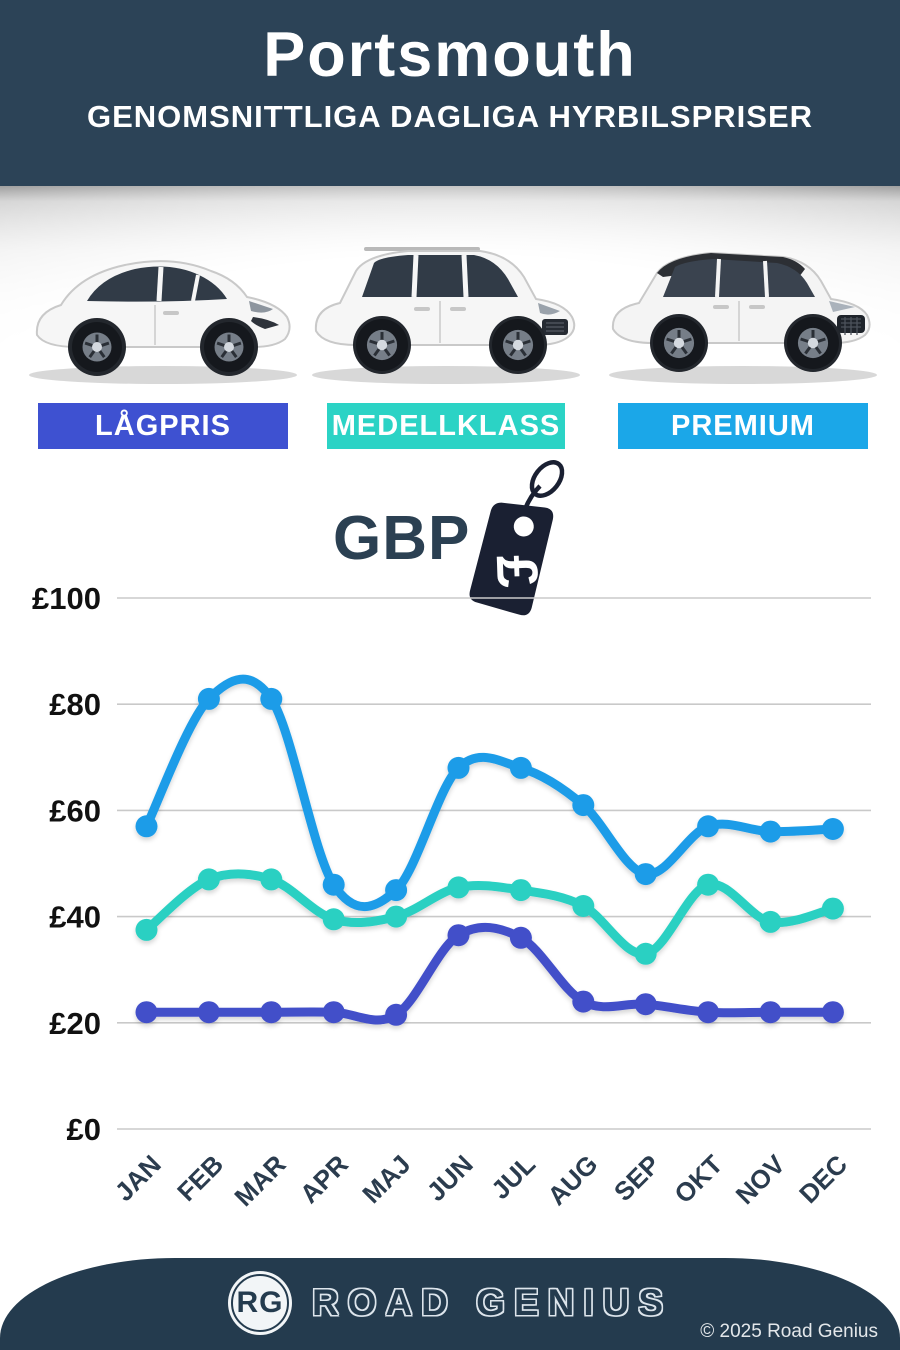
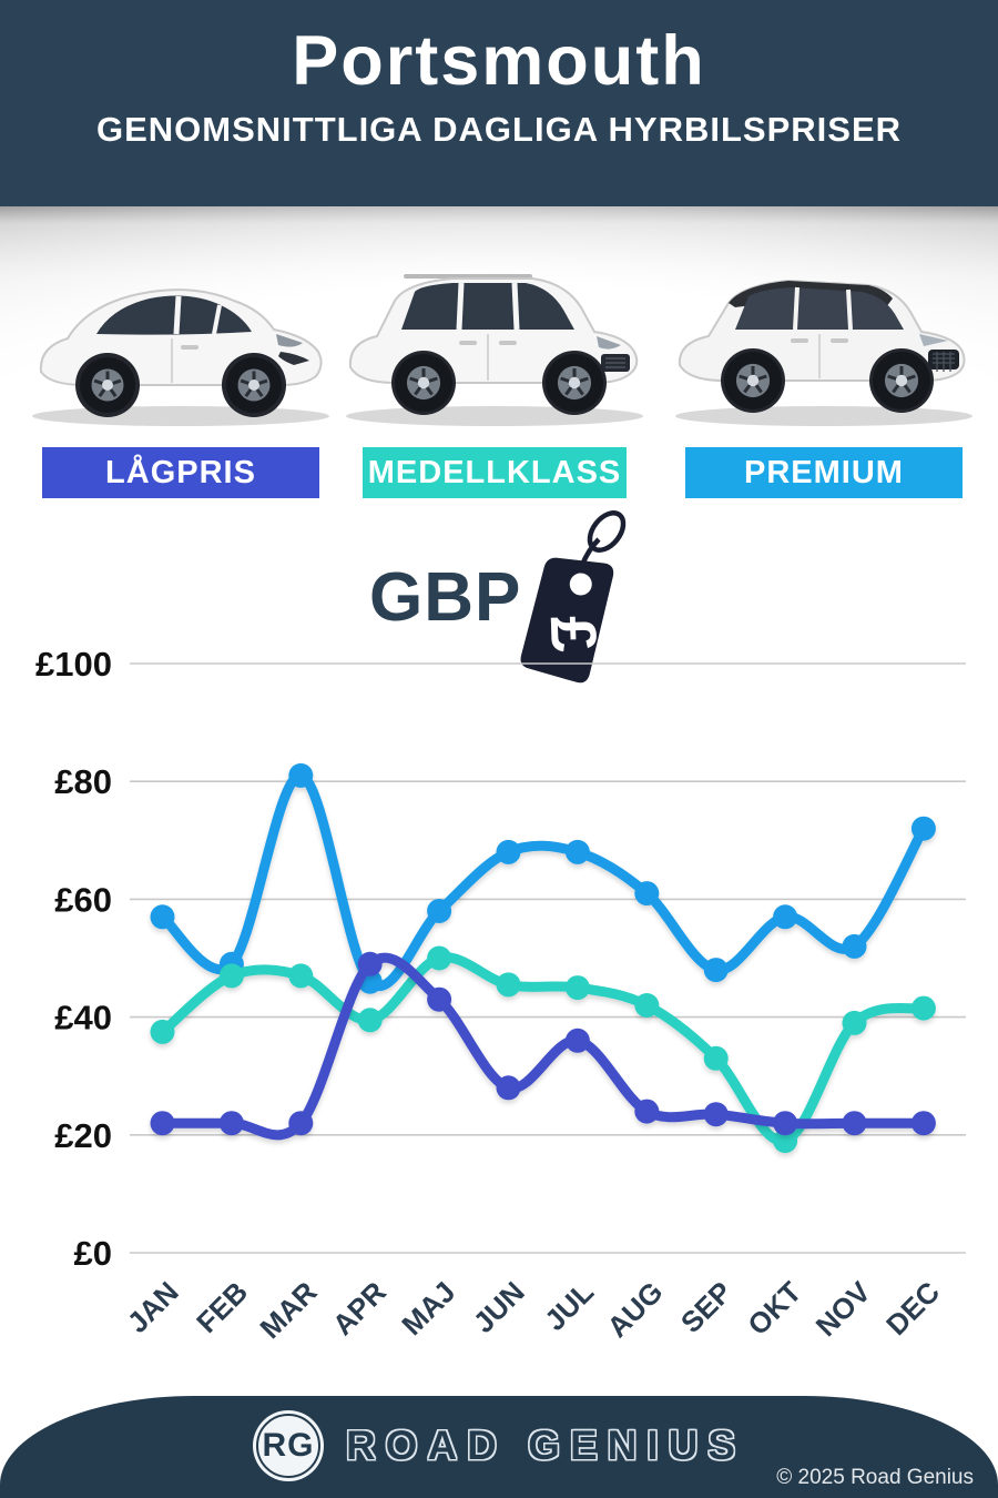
PREMIUM/FEB: £81 -> £49
LÅGPRIS/APR: £22 -> £49
PREMIUM/MAJ: £45 -> £58
MEDELLKLASS/MAJ: £40 -> £50
LÅGPRIS/MAJ: £22 -> £43
LÅGPRIS/JUN: £36 -> £28
MEDELLKLASS/OKT: £46 -> £19
PREMIUM/NOV: £56 -> £52
PREMIUM/DEC: £56 -> £72
